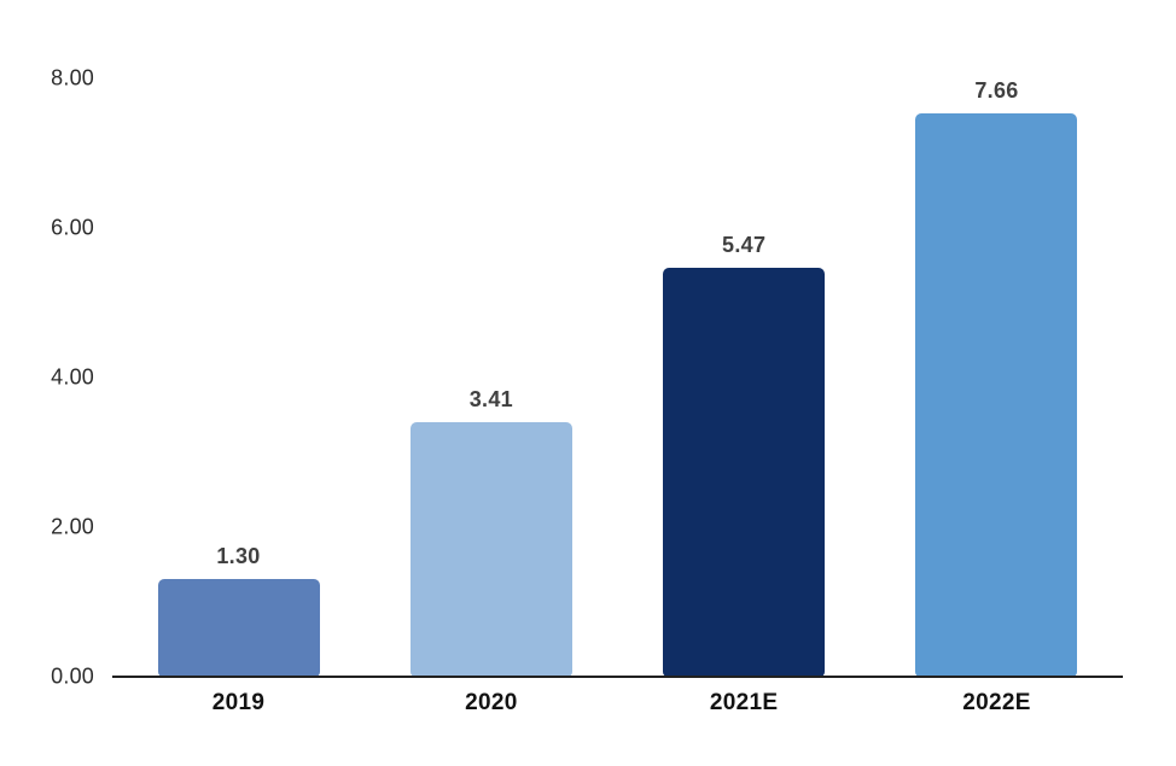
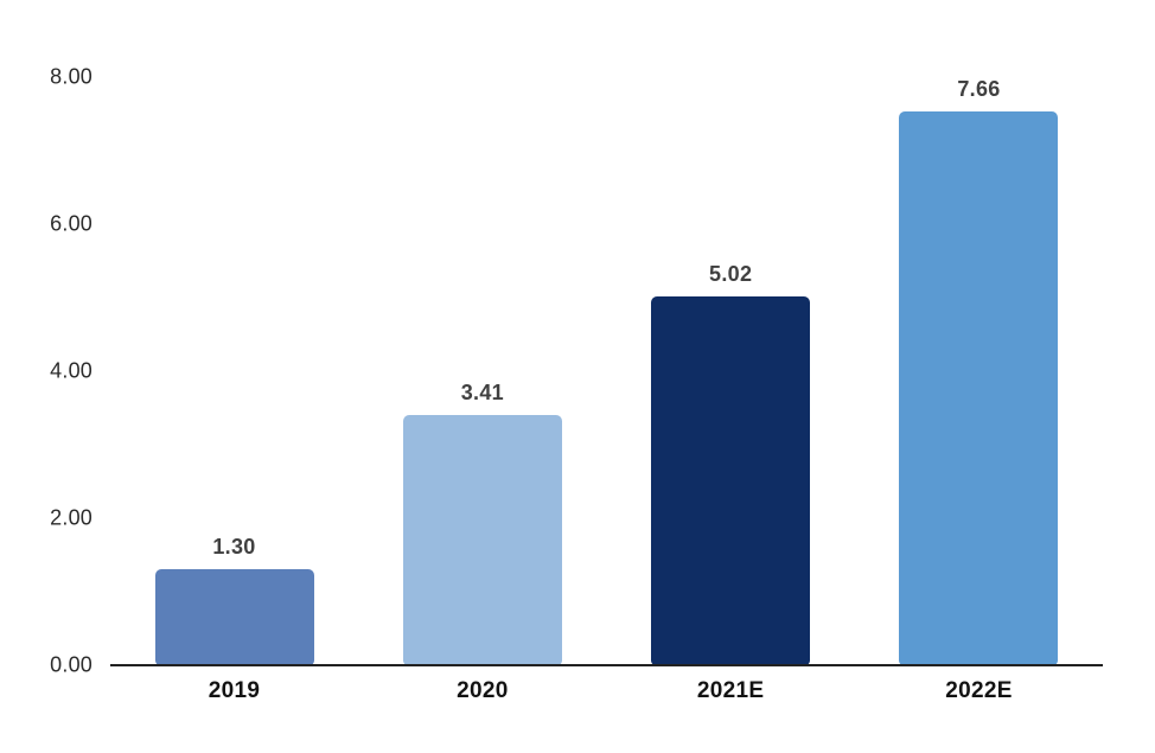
2021E: 5.47 -> 5.02
